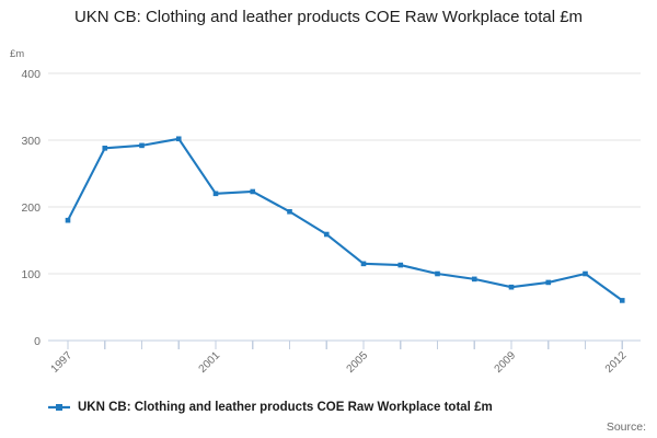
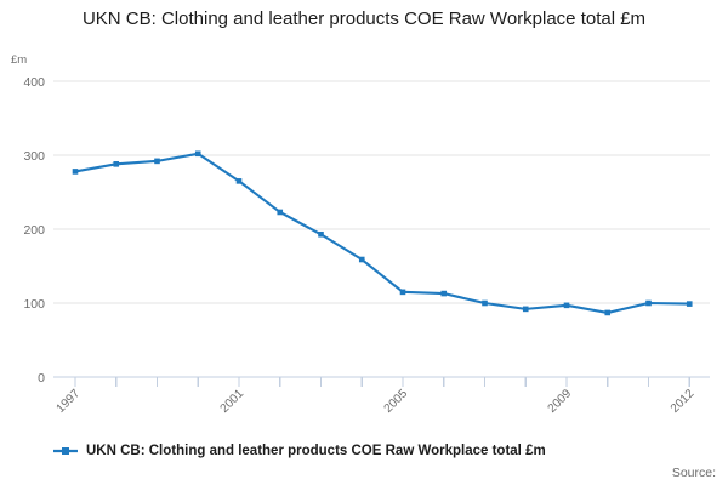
1997: 180 -> 280
2001: 220 -> 260
2009: 80 -> 100
2012: 60 -> 100
